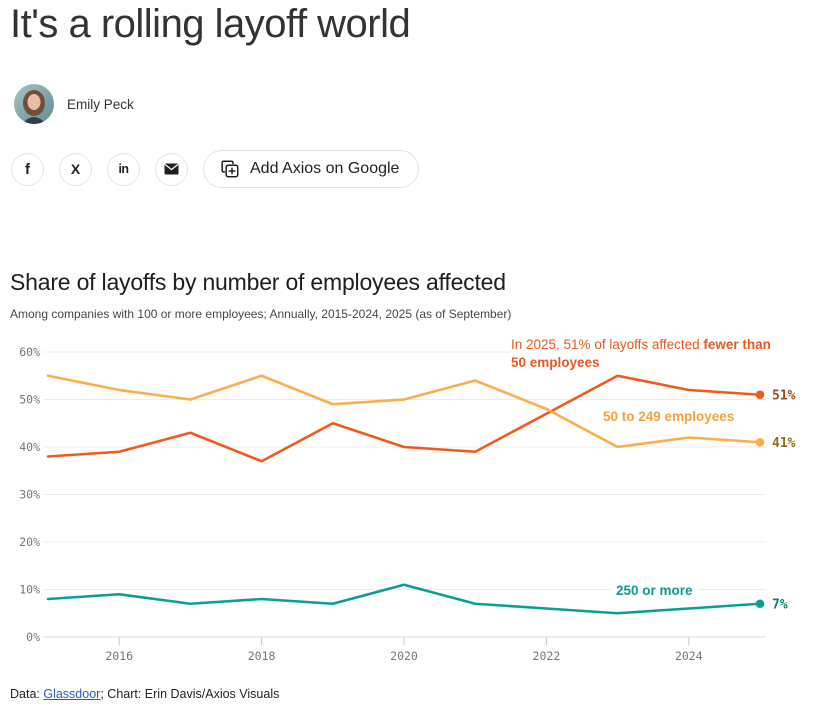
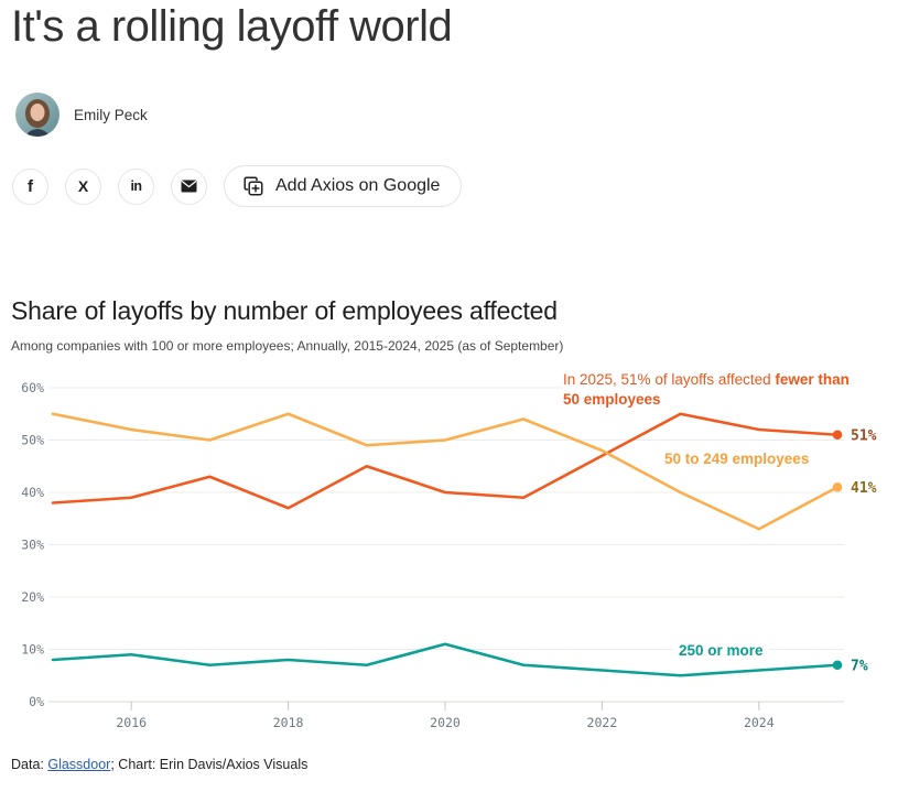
50 to 249 employees/2024: 42% -> 33%
